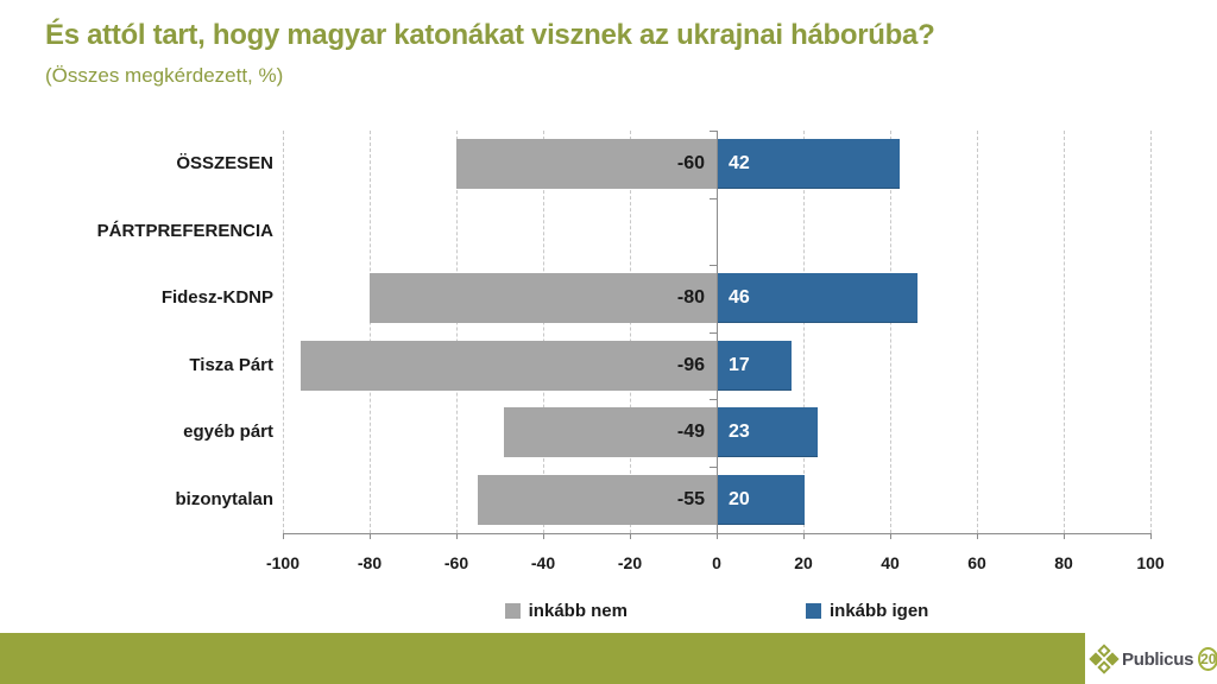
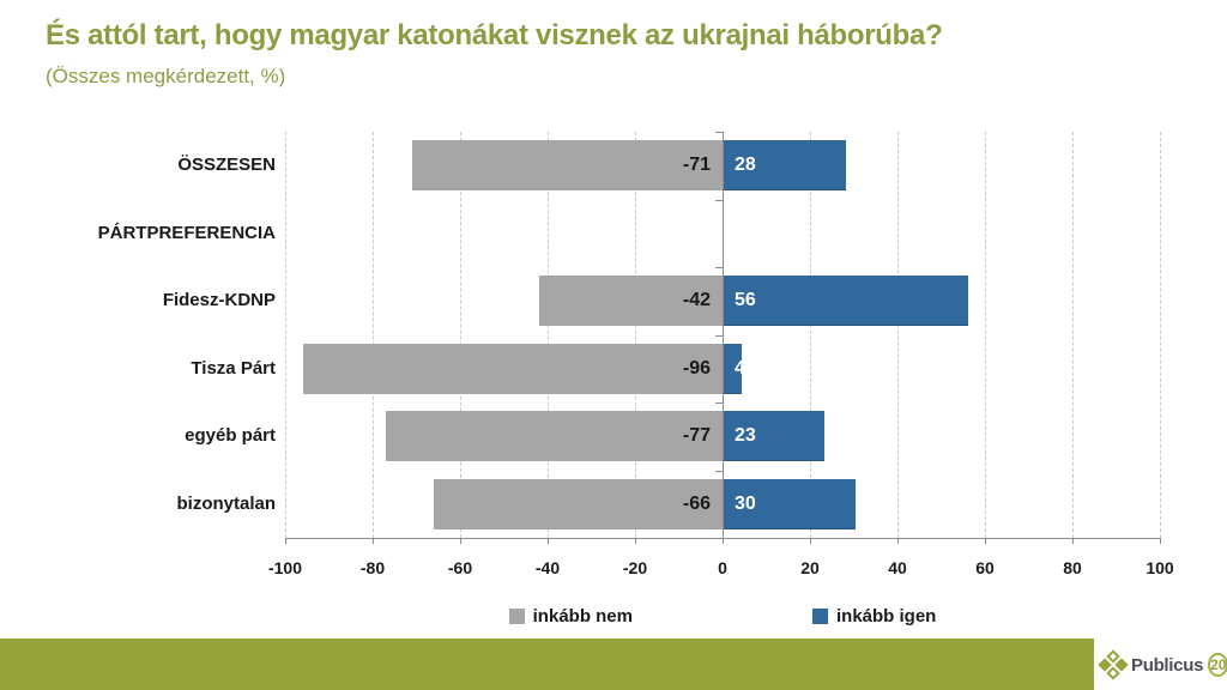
inkább nem/ÖSSZESEN: -60 -> -71
inkább igen/ÖSSZESEN: 42 -> 28
inkább nem/Fidesz-KDNP: -80 -> -42
inkább igen/Fidesz-KDNP: 46 -> 56
inkább igen/Tisza Párt: 17 -> 4
inkább nem/egyéb párt: -49 -> -77
inkább nem/bizonytalan: -55 -> -66
inkább igen/bizonytalan: 20 -> 30
